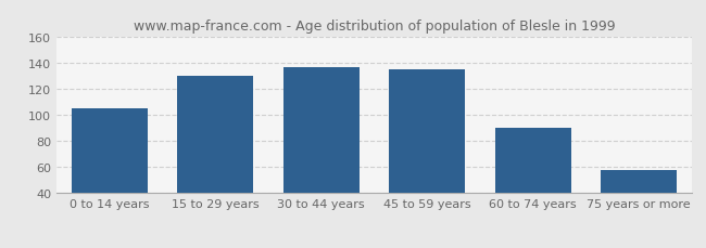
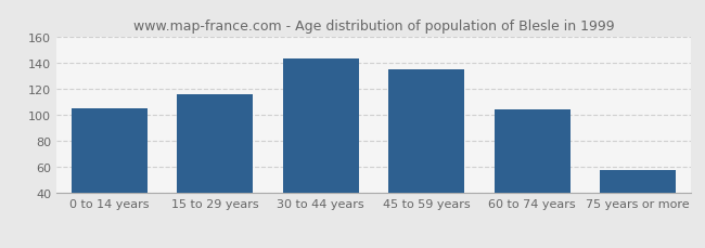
15 to 29 years: 130 -> 116
30 to 44 years: 136 -> 143
60 to 74 years: 90 -> 104
